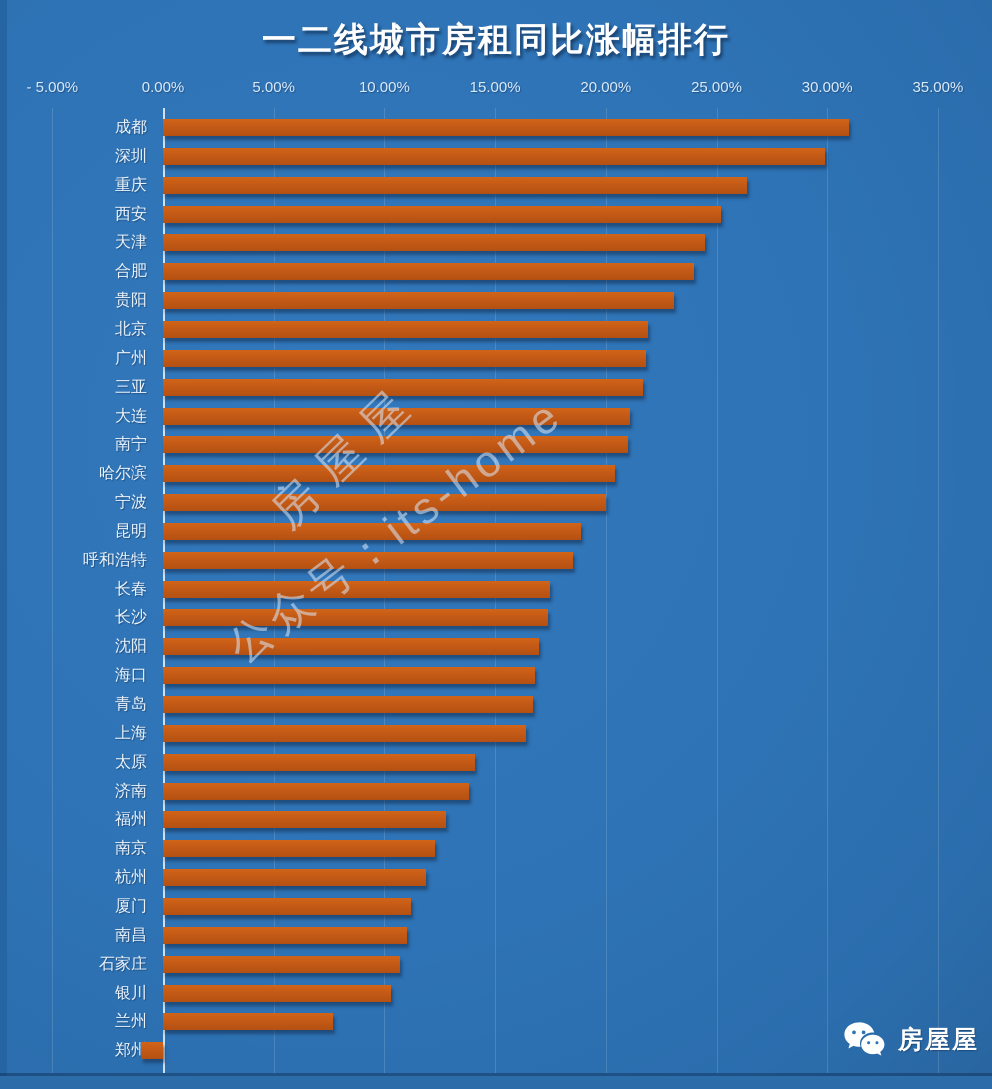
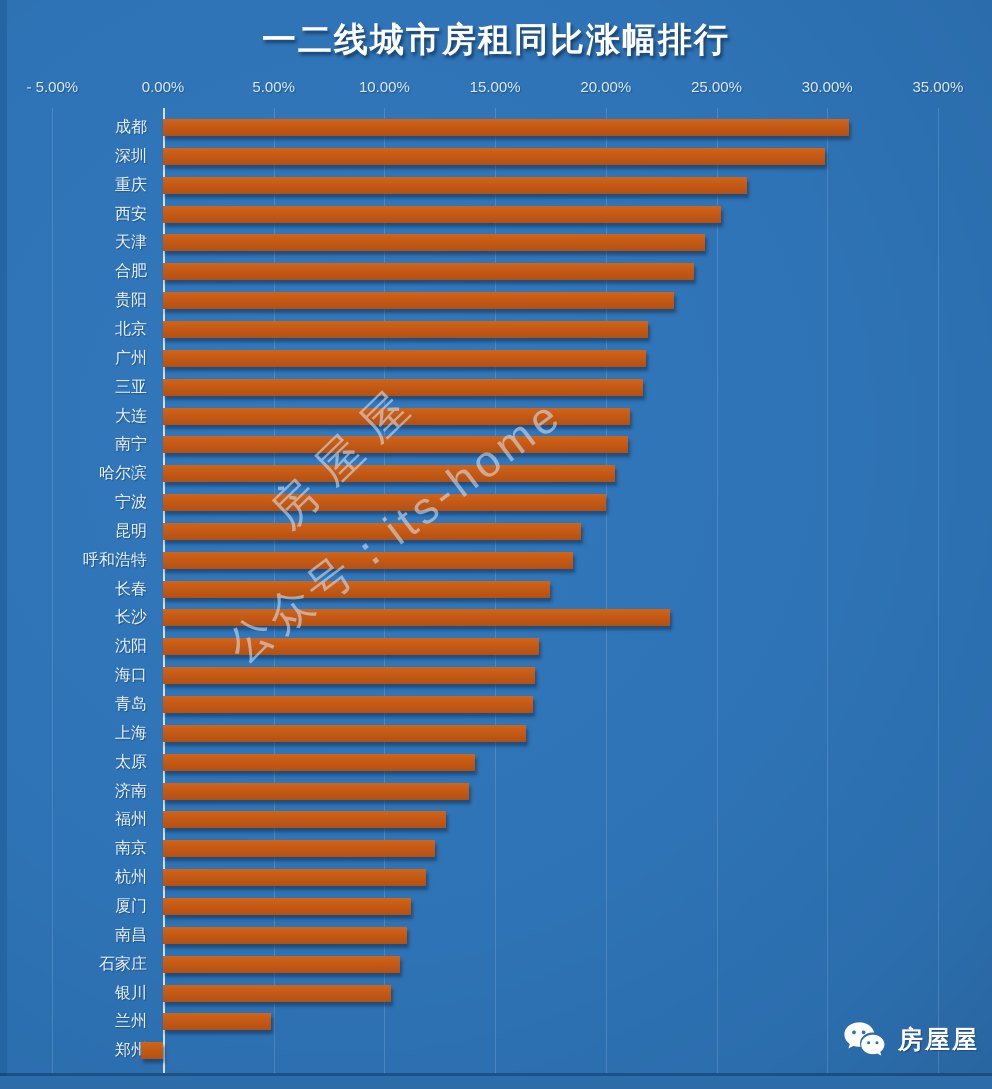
长沙: 17.4% -> 22.9%
兰州: 7.7% -> 4.9%
